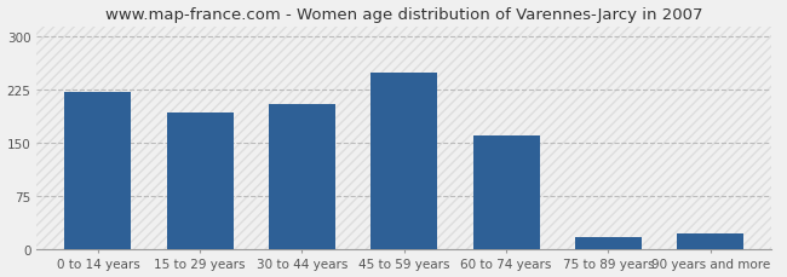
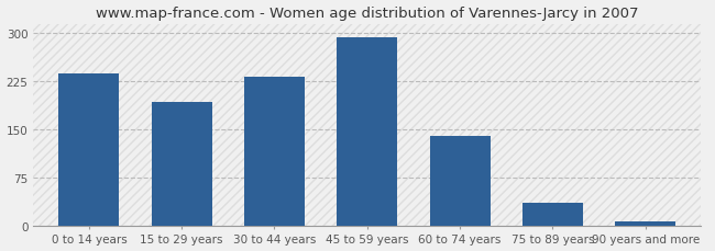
0 to 14 years: 222 -> 238
30 to 44 years: 204 -> 232
45 to 59 years: 250 -> 294
60 to 74 years: 160 -> 140
75 to 89 years: 16 -> 35
90 years and more: 22 -> 7
